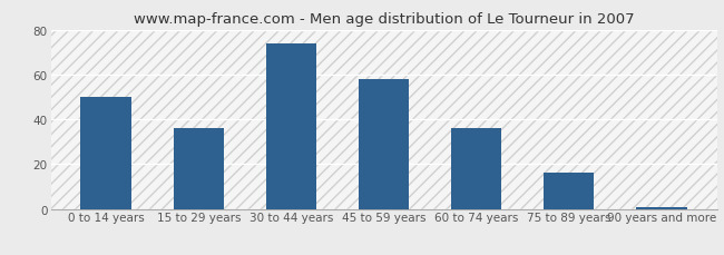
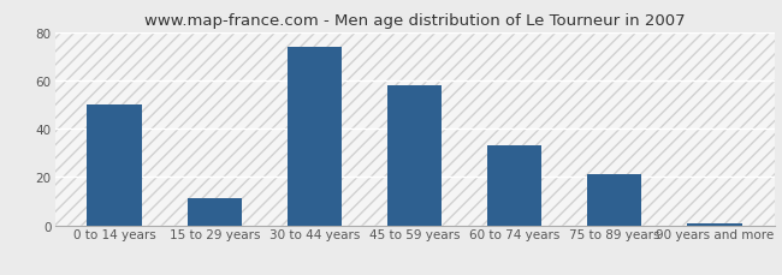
15 to 29 years: 36 -> 11
60 to 74 years: 36 -> 33
75 to 89 years: 16 -> 21
